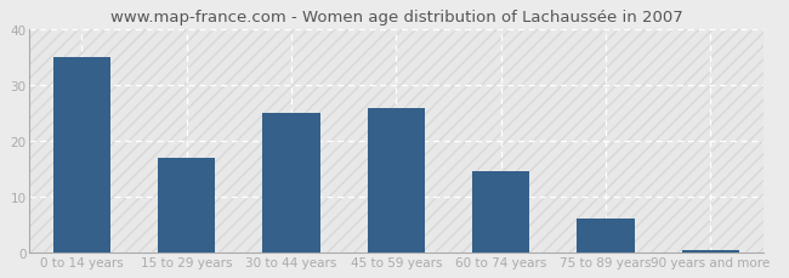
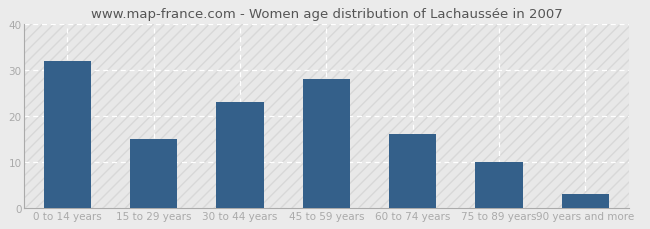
0 to 14 years: 35.0 -> 32.0
15 to 29 years: 17.0 -> 15.0
30 to 44 years: 25.0 -> 23.0
45 to 59 years: 26.0 -> 28.0
60 to 74 years: 14.5 -> 16.0
75 to 89 years: 6.0 -> 10.0
90 years and more: 0.5 -> 3.0
